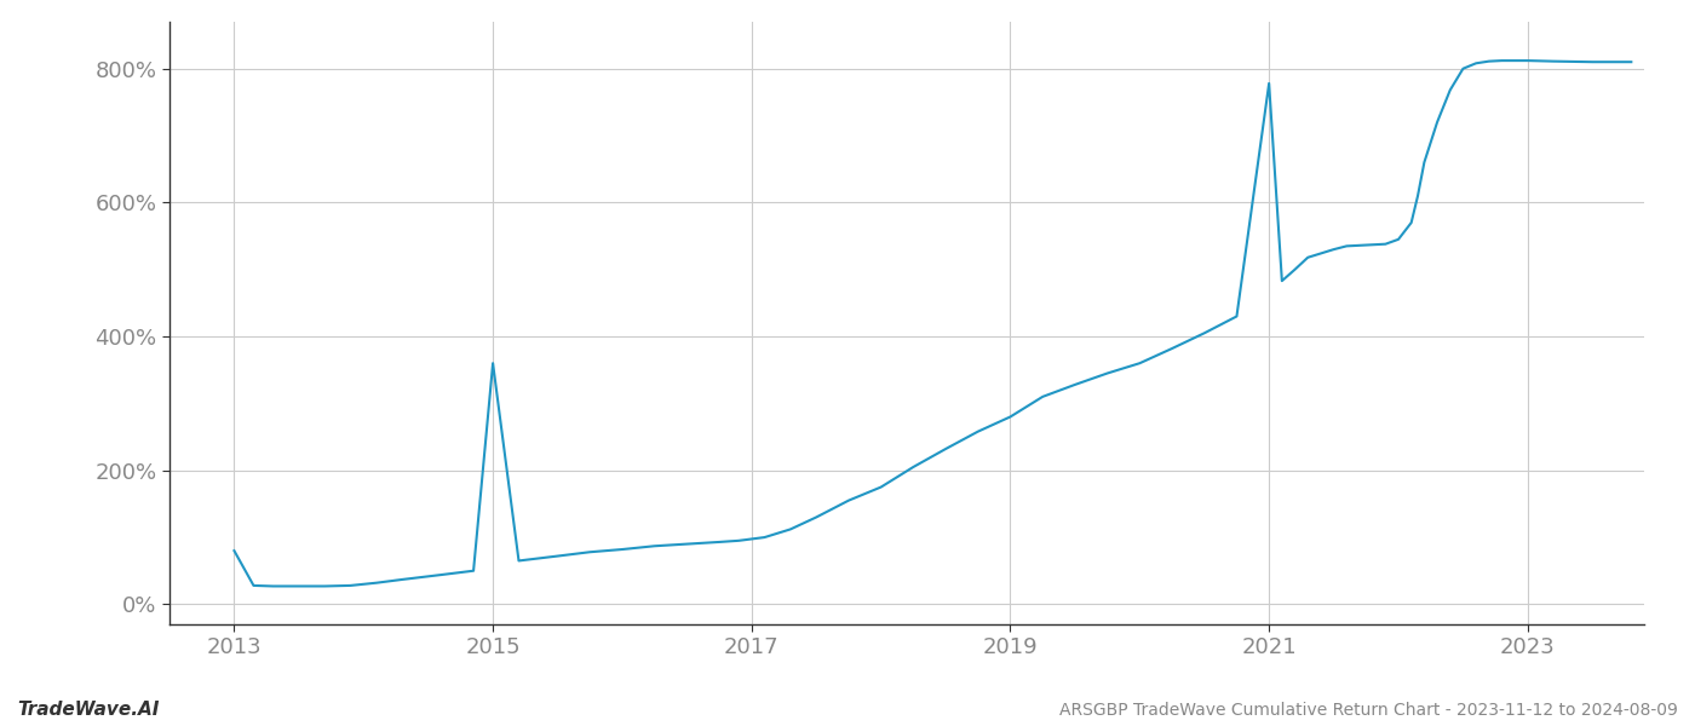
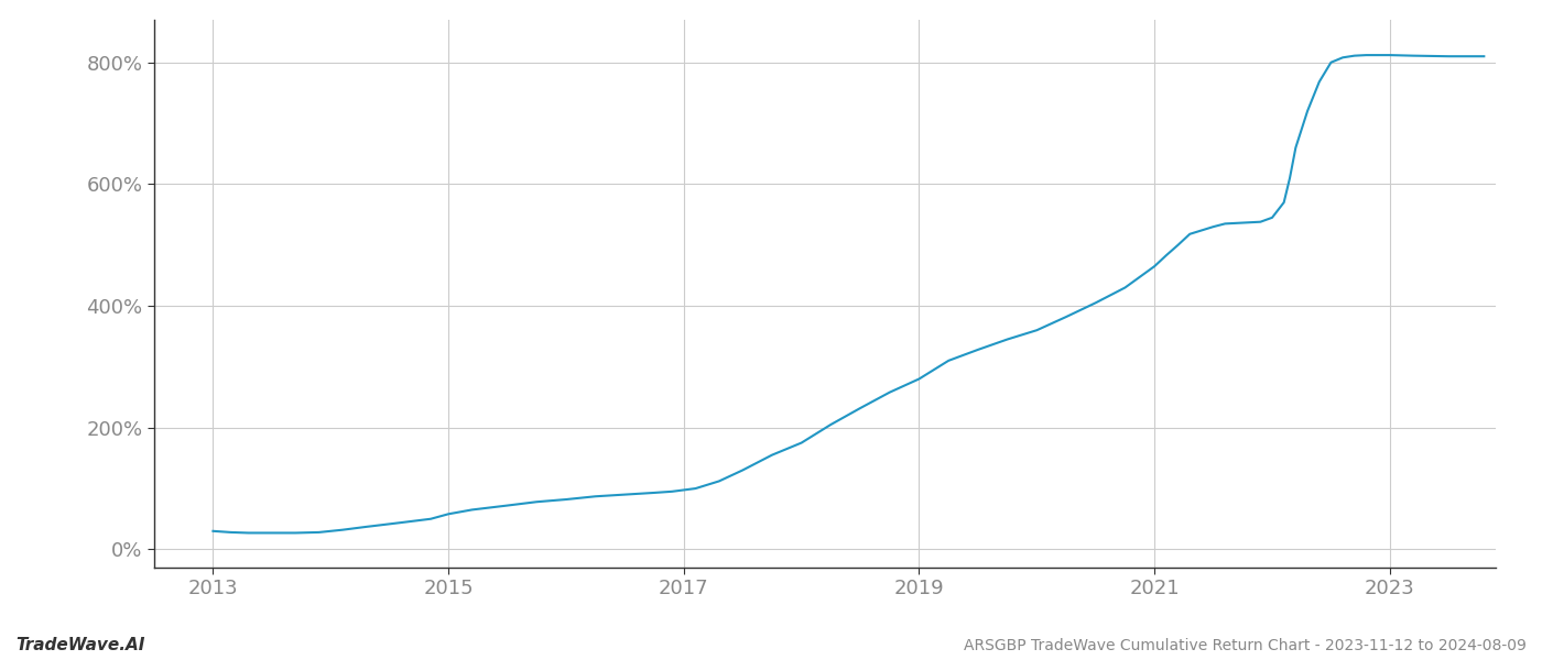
2013: 80% -> 30%
2015: 360% -> 58%
2021: 778% -> 465%
